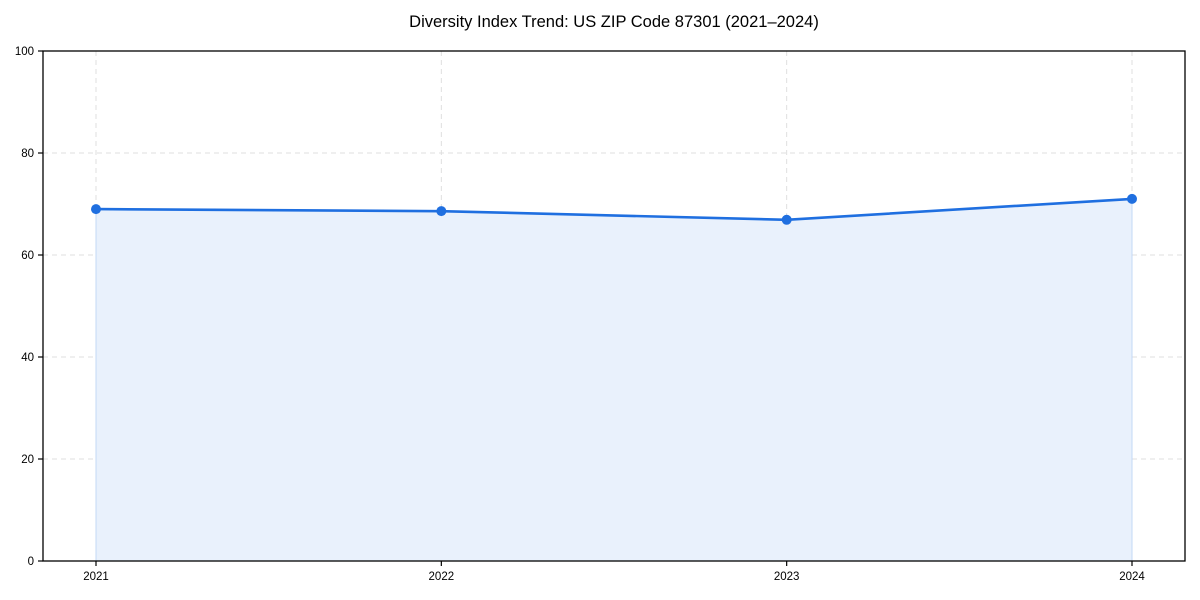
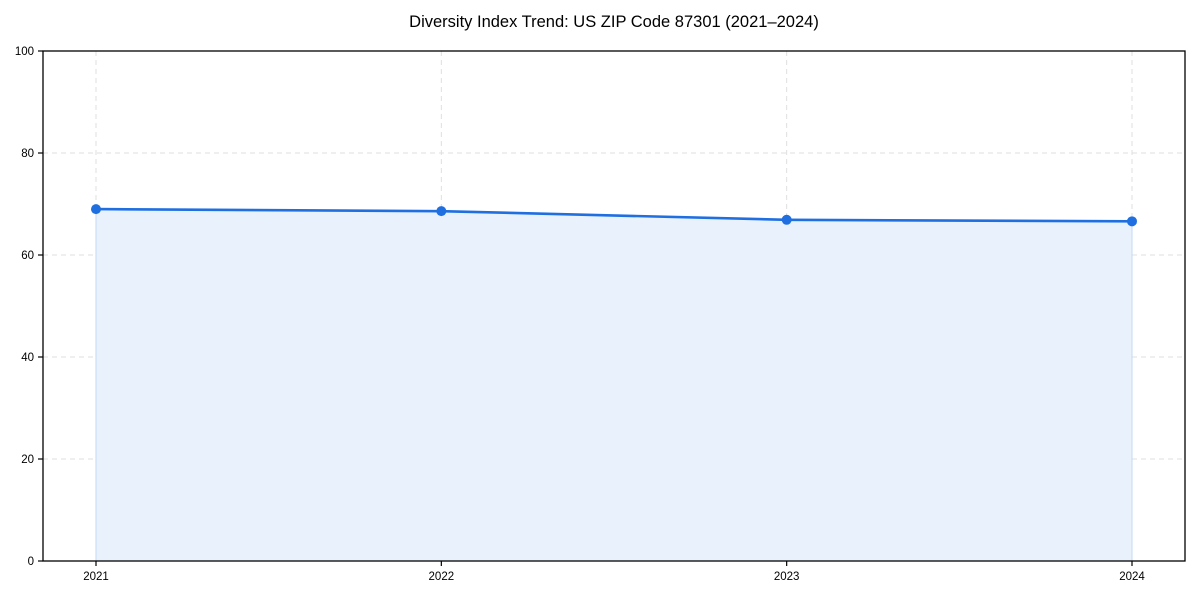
2024: 71 -> 67
